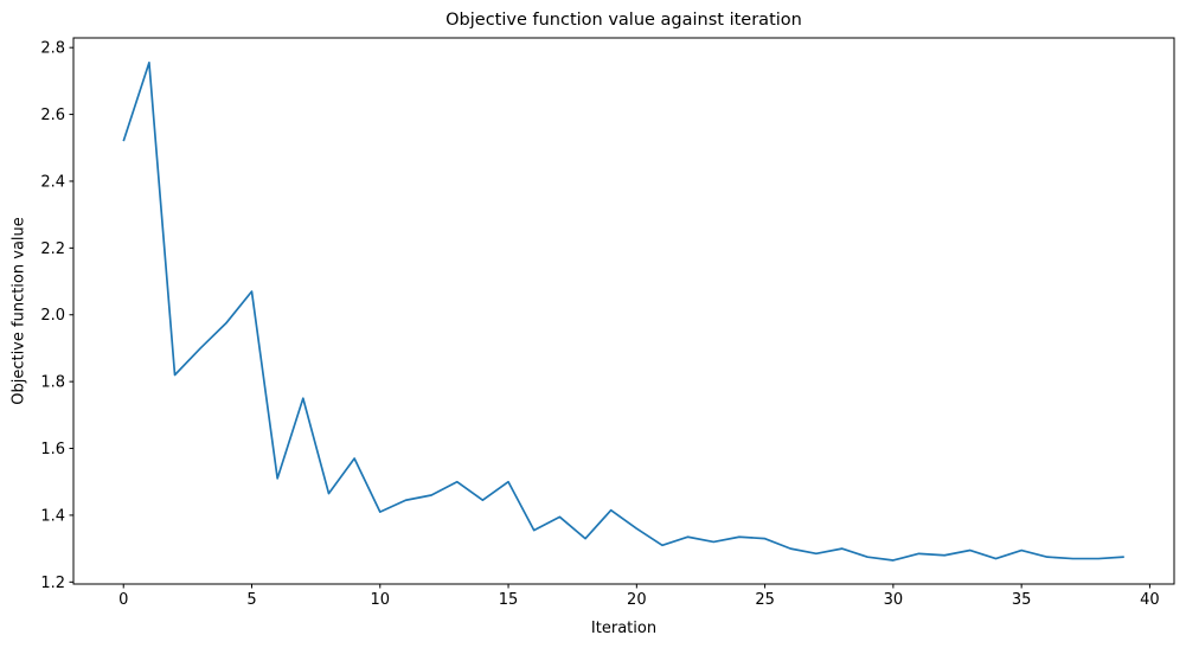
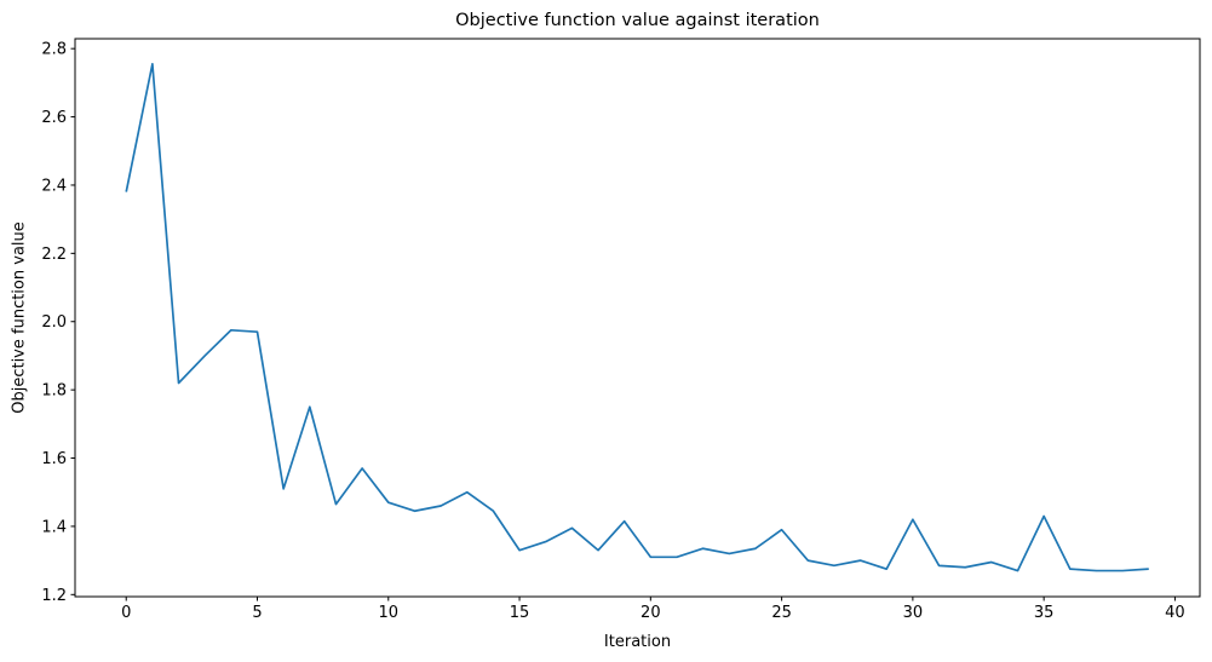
0: 2.52 -> 2.38
5: 2.07 -> 1.97
10: 1.41 -> 1.47
15: 1.50 -> 1.33
20: 1.36 -> 1.31
25: 1.33 -> 1.39
30: 1.26 -> 1.42
35: 1.29 -> 1.43
